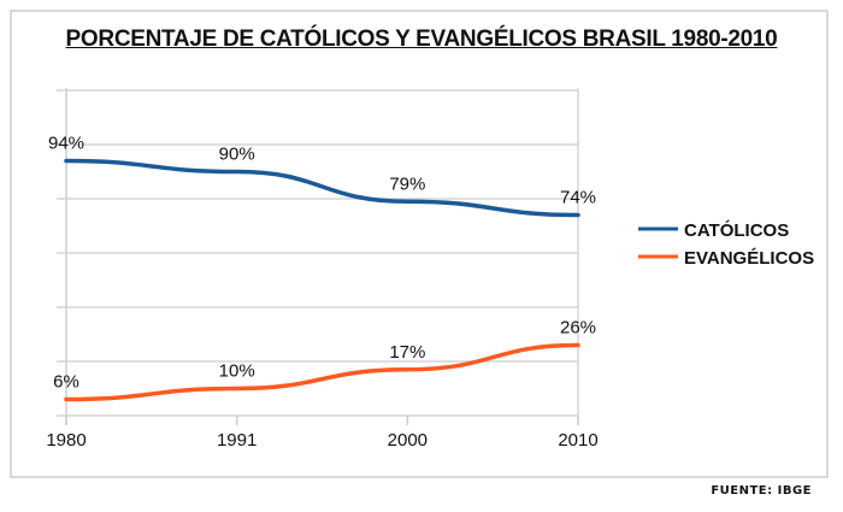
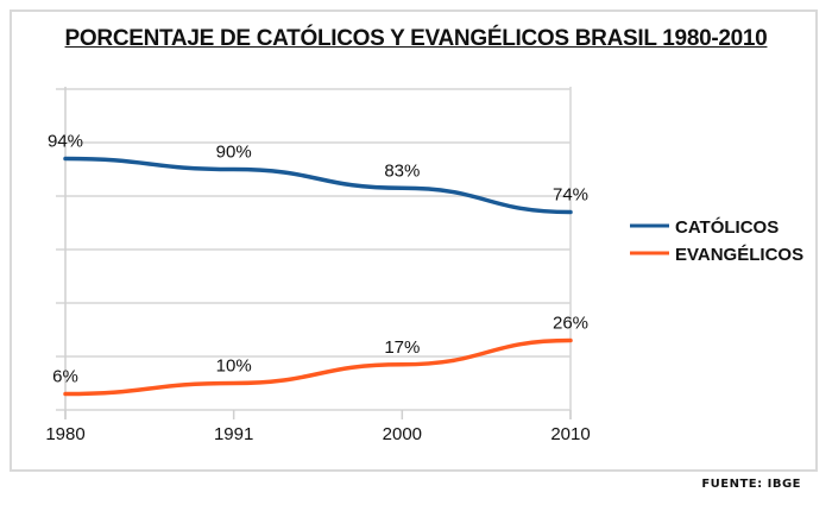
CATÓLICOS/2000: 79% -> 83%
